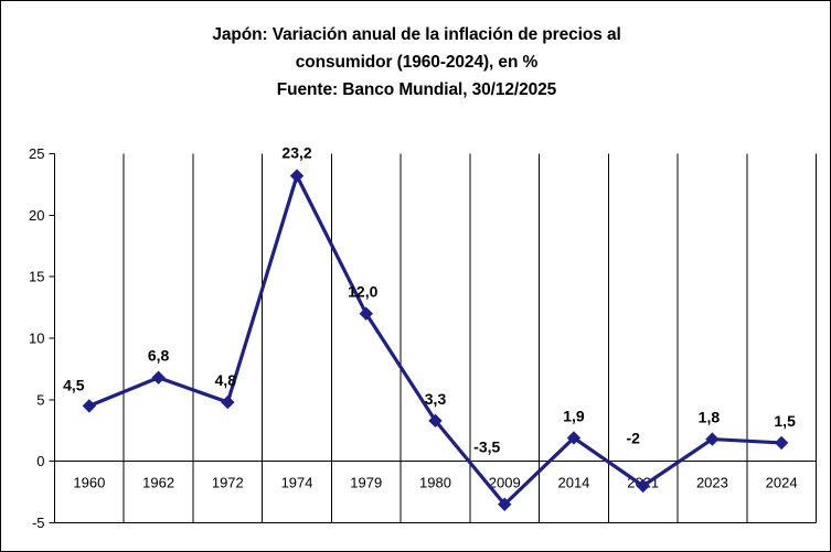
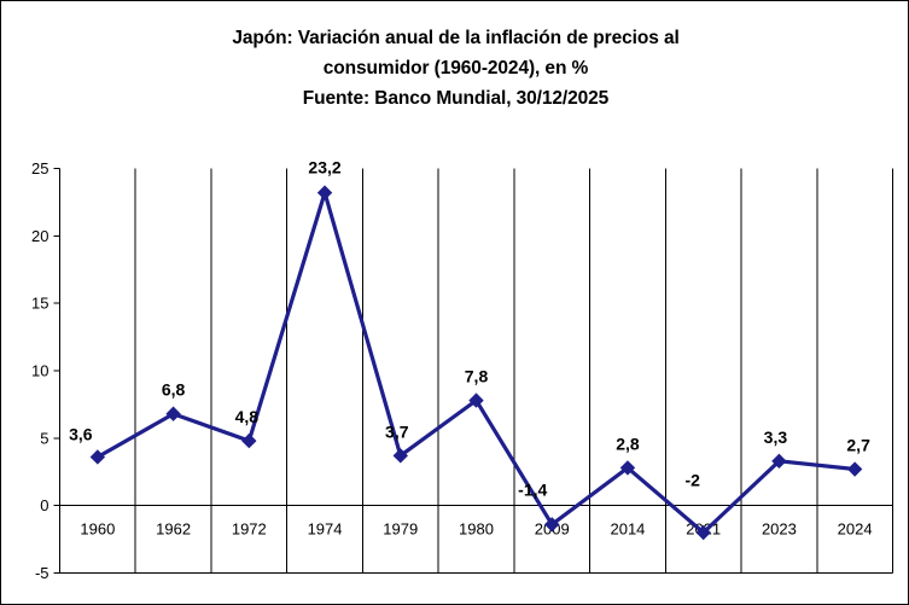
1960: 4,5 -> 3,6
1979: 12,0 -> 3,7
1980: 3,3 -> 7,8
2009: -3,5 -> -1,4
2014: 1,9 -> 2,8
2023: 1,8 -> 3,3
2024: 1,5 -> 2,7
